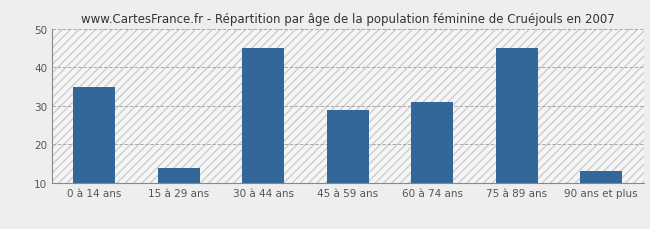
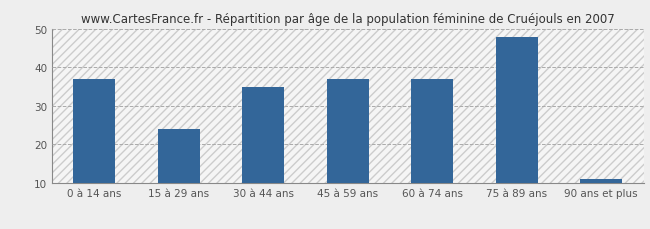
0 à 14 ans: 35 -> 37
15 à 29 ans: 14 -> 24
30 à 44 ans: 45 -> 35
45 à 59 ans: 29 -> 37
60 à 74 ans: 31 -> 37
75 à 89 ans: 45 -> 48
90 ans et plus: 13 -> 11
